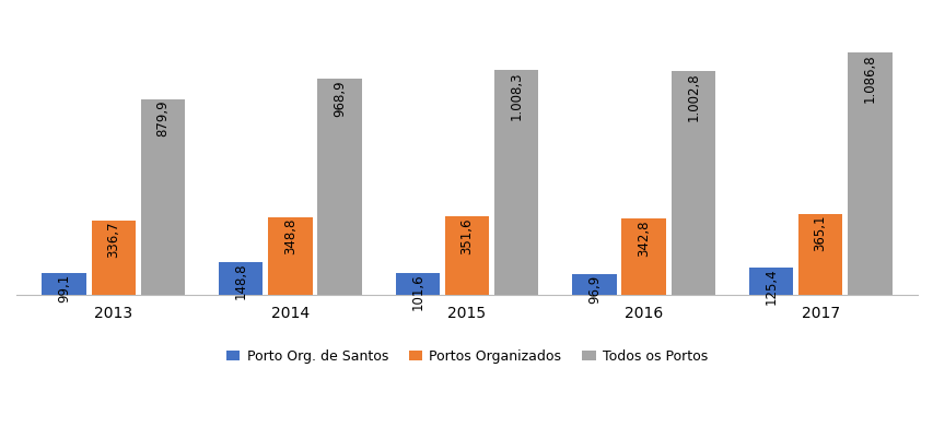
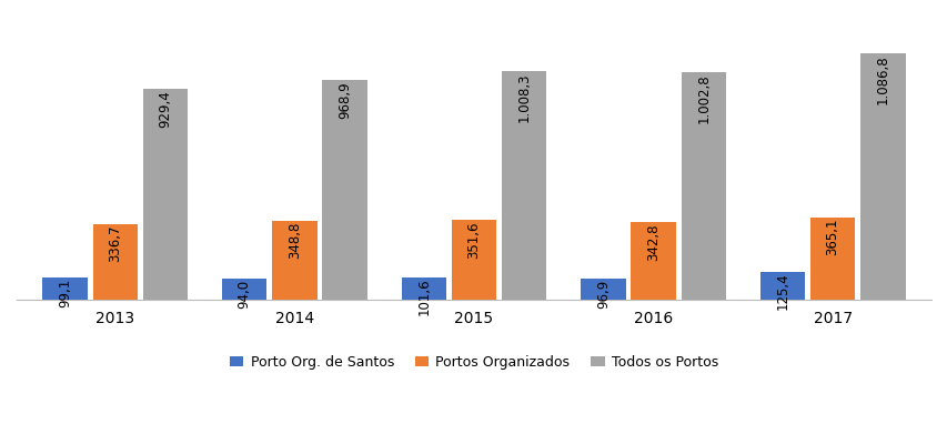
Todos os Portos/2013: 879,9 -> 929,4
Porto Org. de Santos/2014: 148,8 -> 94,0
